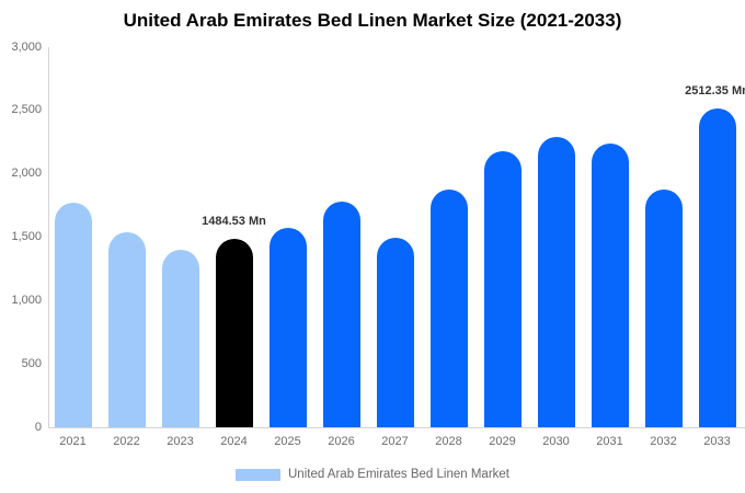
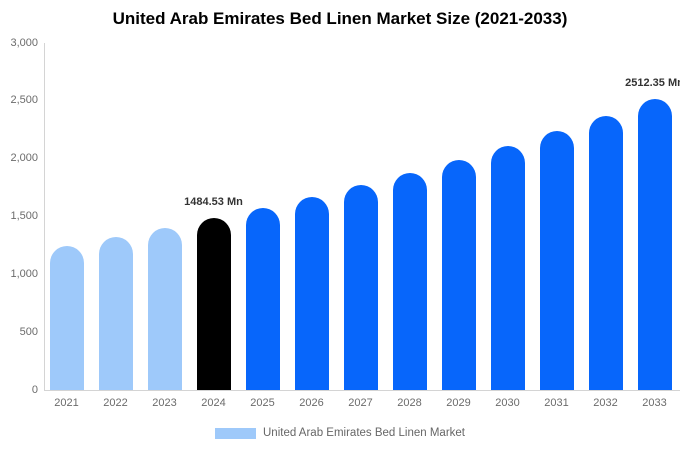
2021: 1770 -> 1250
2022: 1540 -> 1320
2026: 1780 -> 1670
2027: 1500 -> 1770
2029: 2180 -> 1990
2030: 2290 -> 2110
2032: 1880 -> 2370
